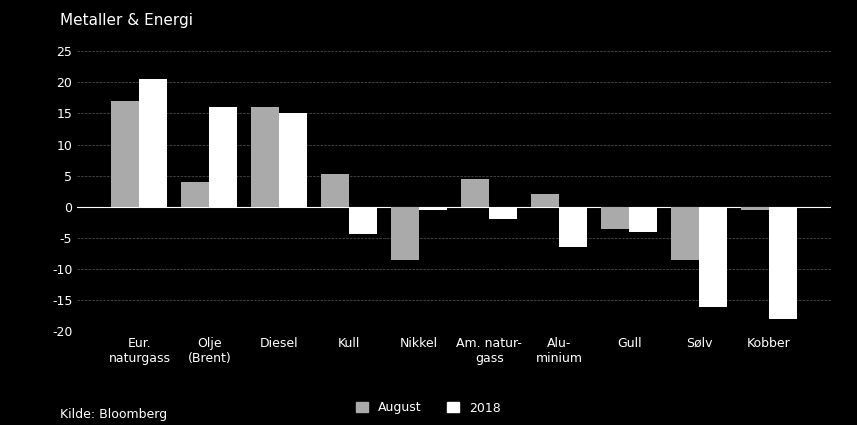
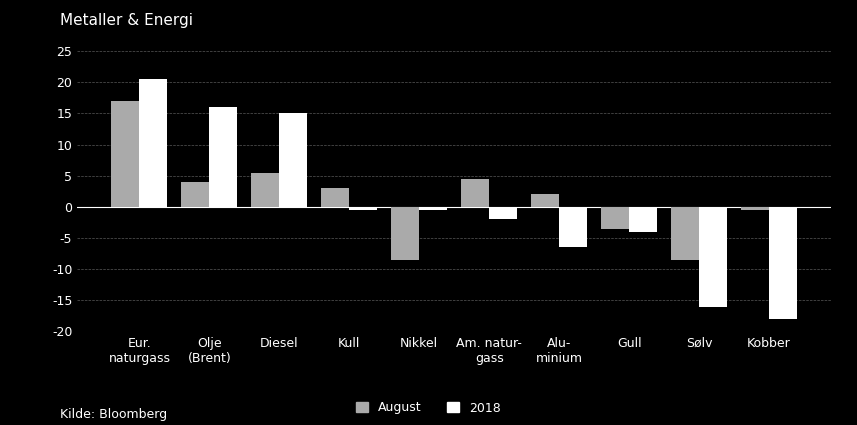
August/Diesel: 16.0 -> 5.5
August/Kull: 5.2 -> 3.0
2018/Kull: -4.4 -> -0.5
